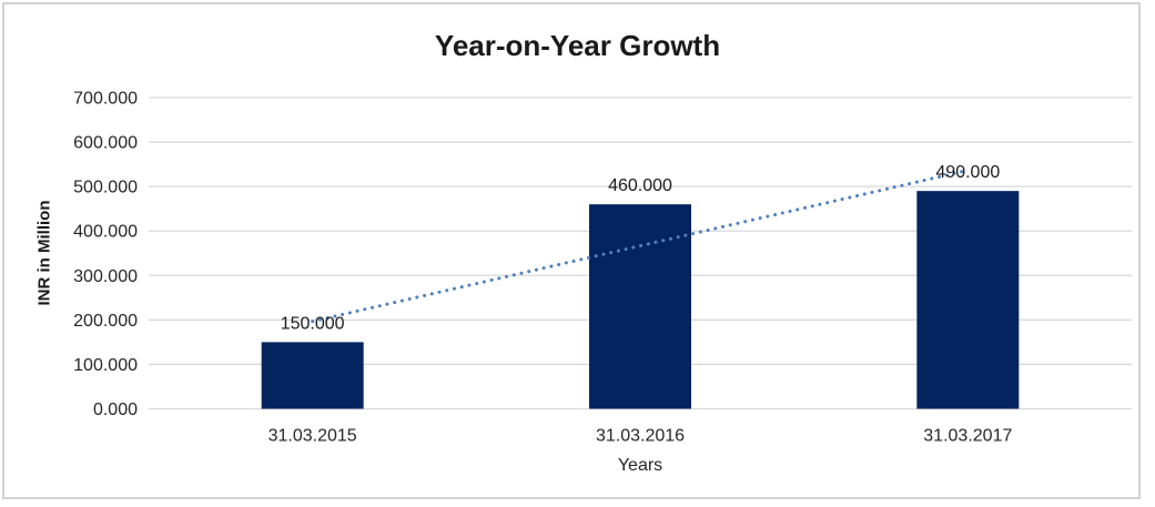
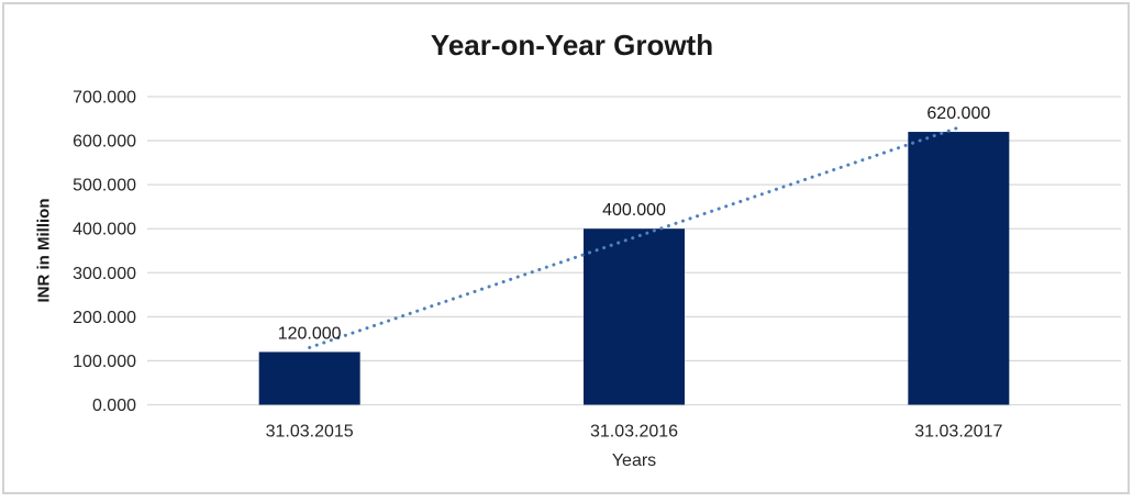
31.03.2015: 150.000 -> 120.000
31.03.2016: 460.000 -> 400.000
31.03.2017: 490.000 -> 620.000
